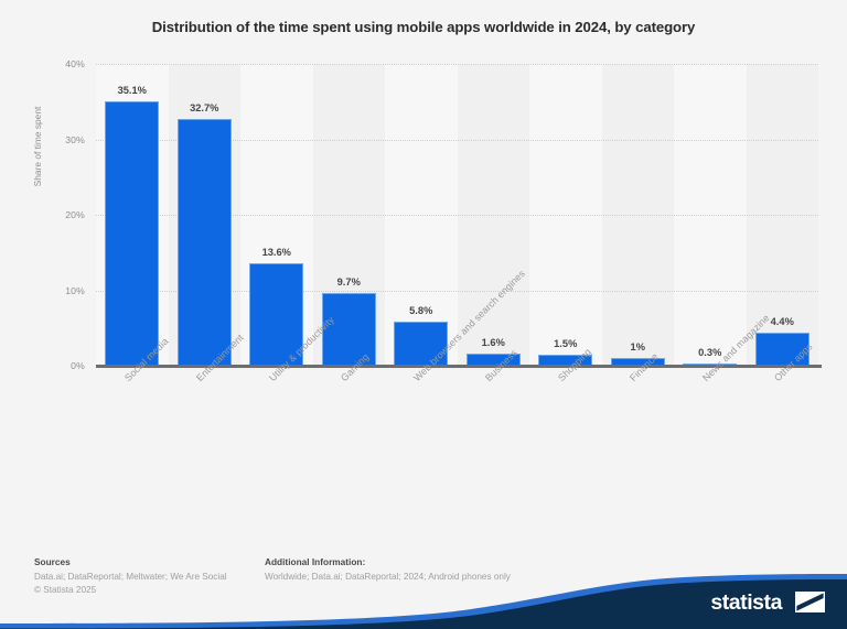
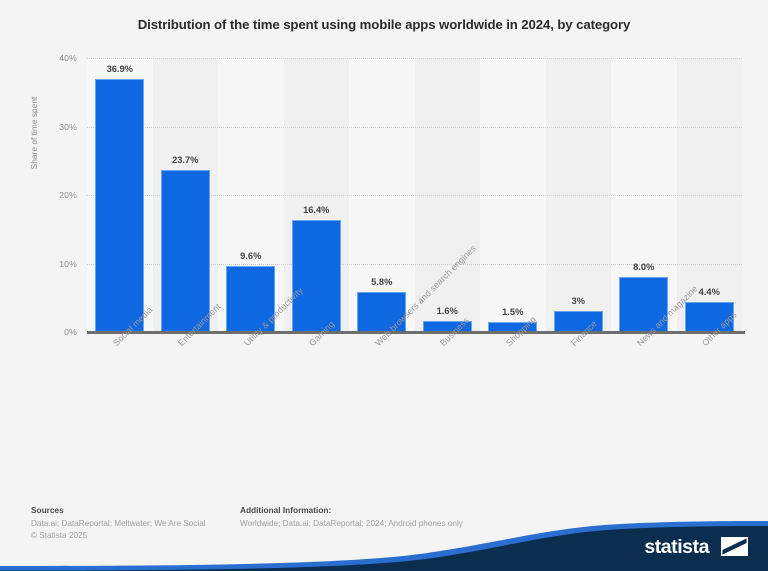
Social media: 35.1% -> 36.9%
Entertainment: 32.7% -> 23.7%
Utility & productivity: 13.6% -> 9.6%
Gaming: 9.7% -> 16.4%
Finance: 1% -> 3%
News and magazine: 0.3% -> 8.0%
